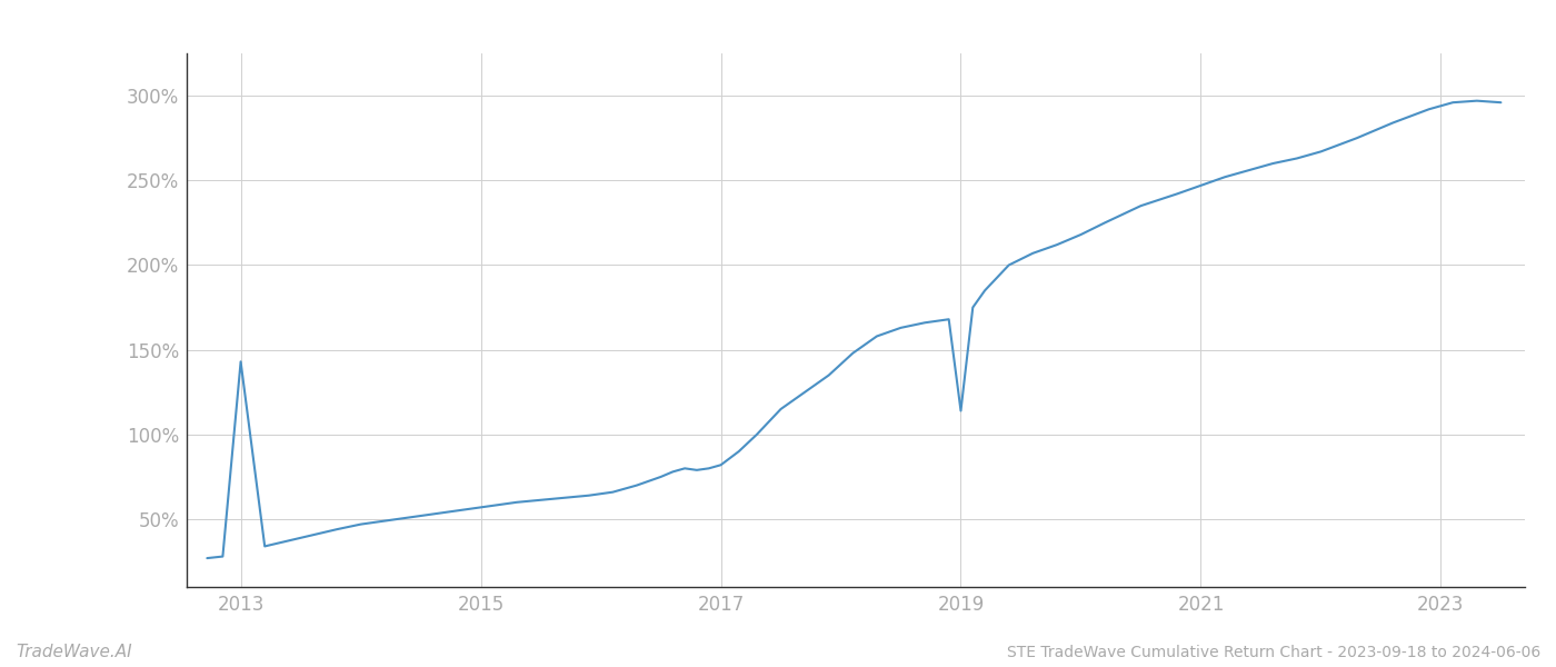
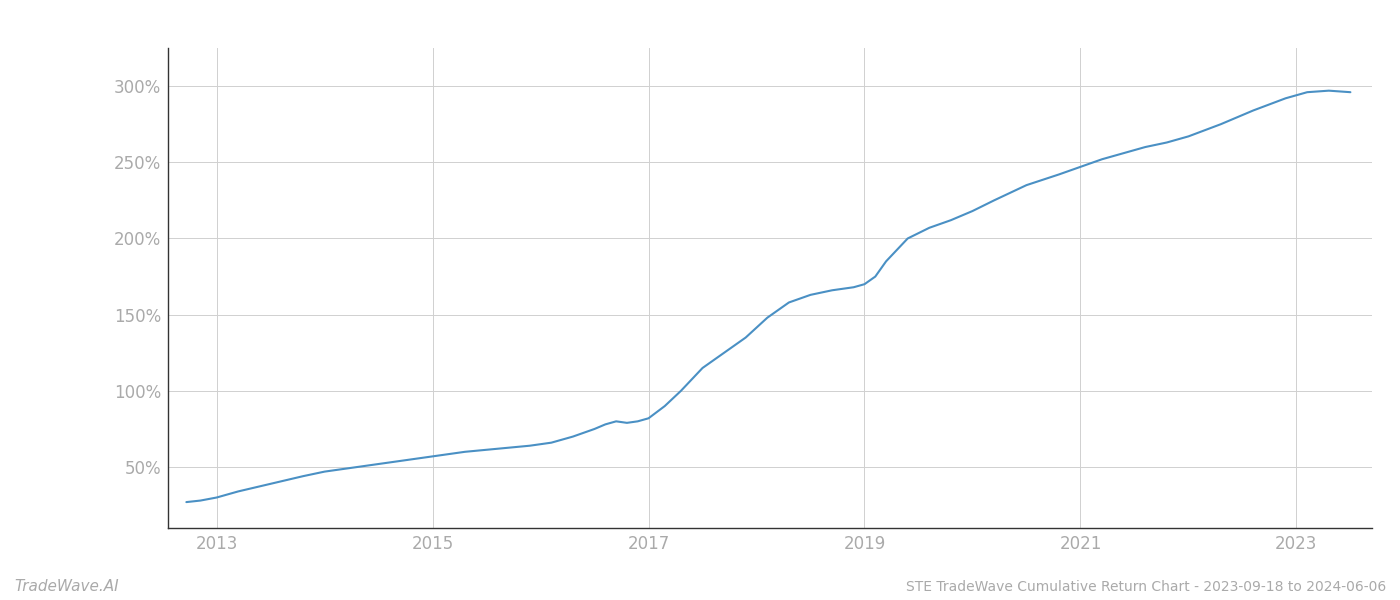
2013: 143% -> 30%
2019: 114% -> 170%
